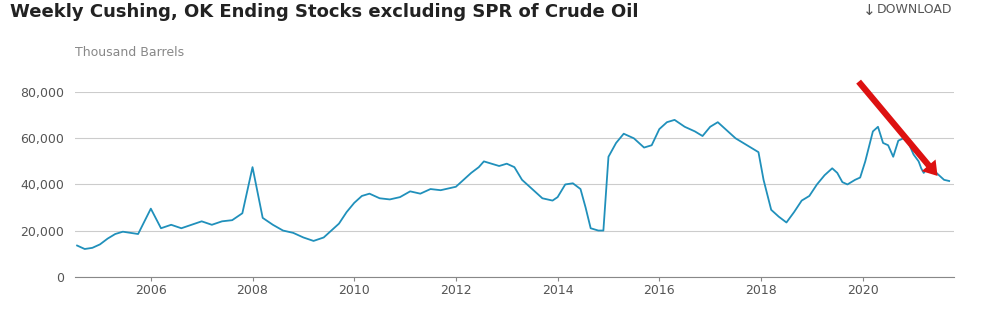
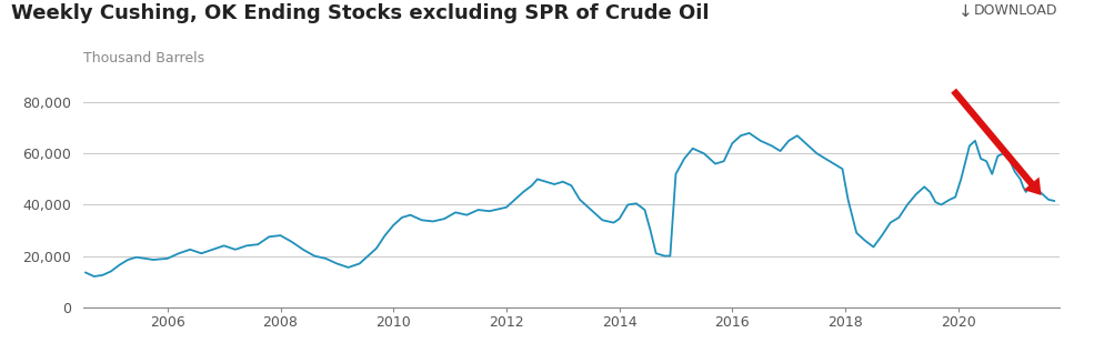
2006: 29,500 -> 19,000
2008: 47,500 -> 28,000
